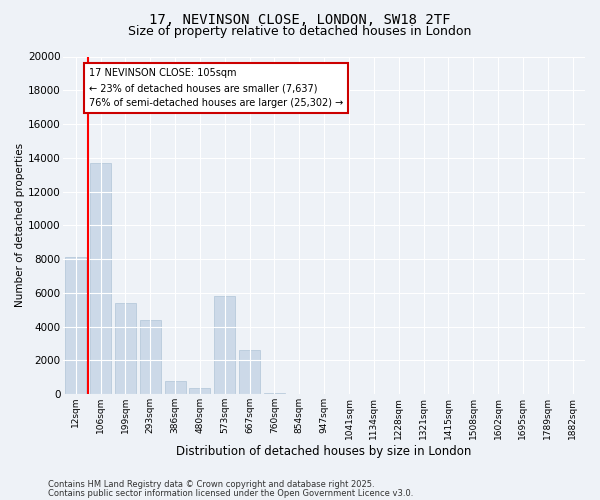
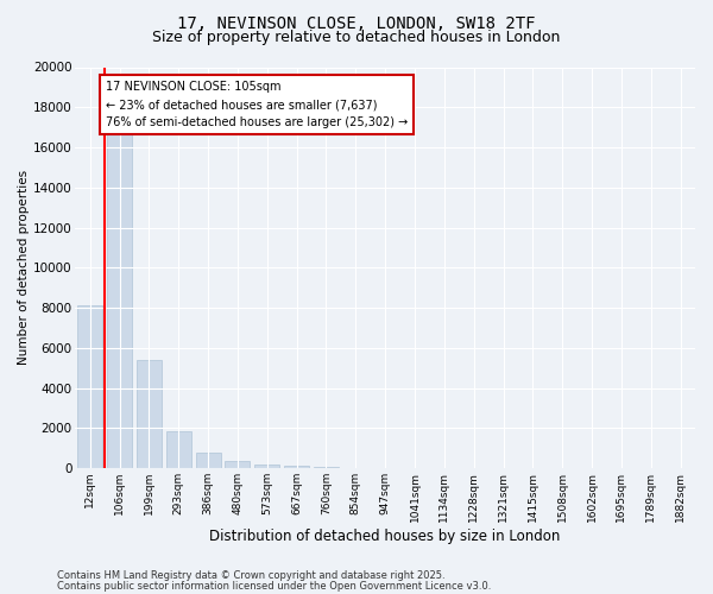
106sqm: 13700 -> 16700
293sqm: 4400 -> 1800
573sqm: 5800 -> 200
667sqm: 2600 -> 100
